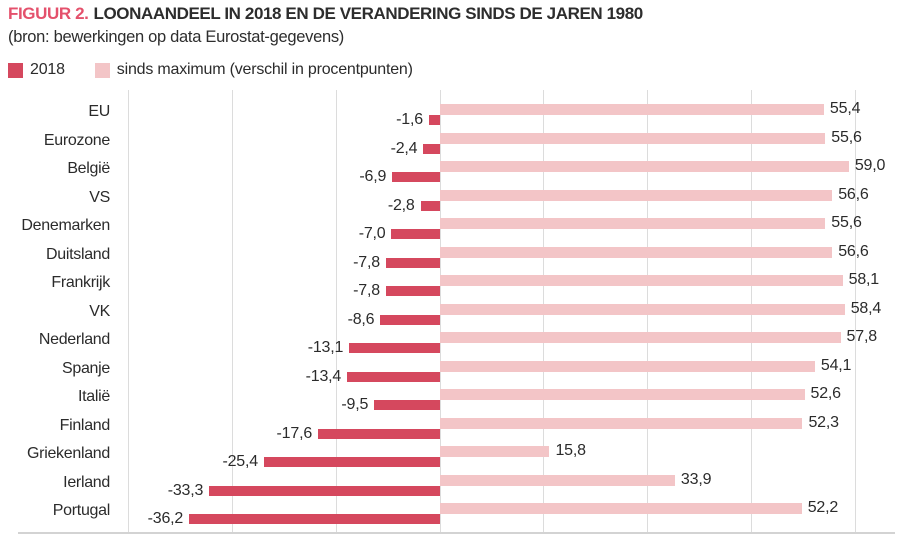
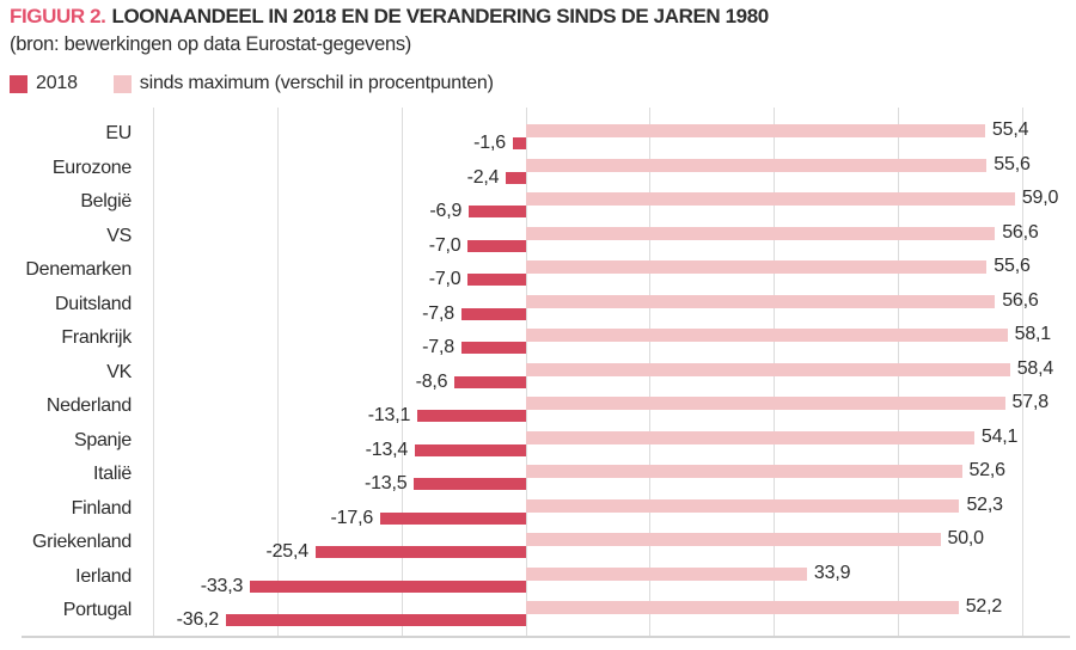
2018/VS: -2,8 -> -7,0
2018/Italië: -9,5 -> -13,5
sinds maximum (verschil in procentpunten)/Griekenland: 15,8 -> 50,0
